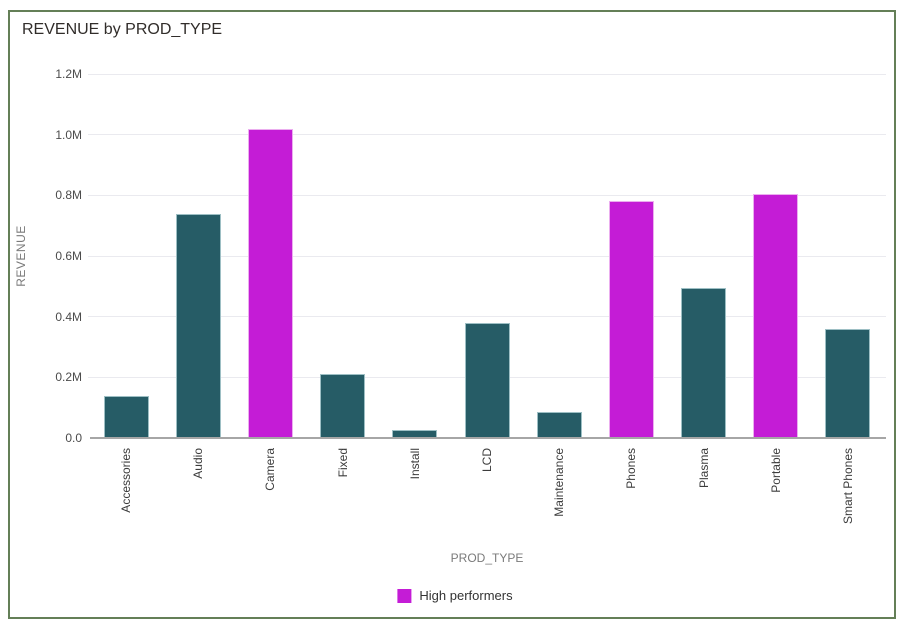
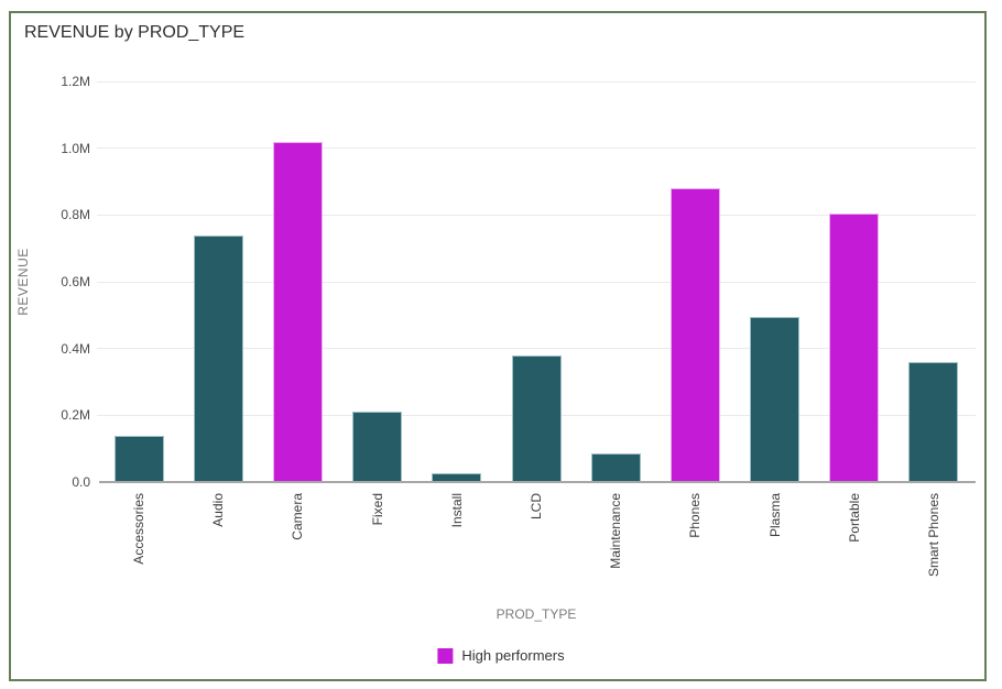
Phones: 0.78M -> 0.88M
